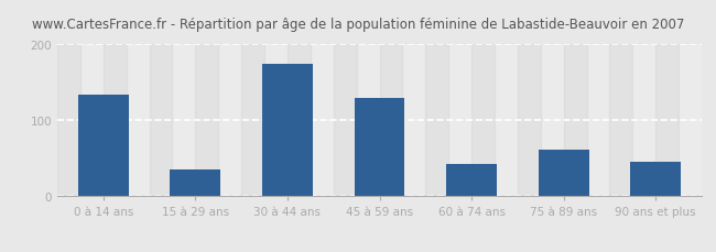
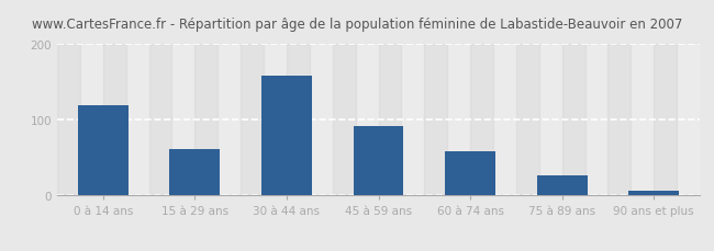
0 à 14 ans: 134 -> 120
15 à 29 ans: 36 -> 62
30 à 44 ans: 174 -> 158
45 à 59 ans: 130 -> 92
60 à 74 ans: 42 -> 58
75 à 89 ans: 62 -> 26
90 ans et plus: 46 -> 7
